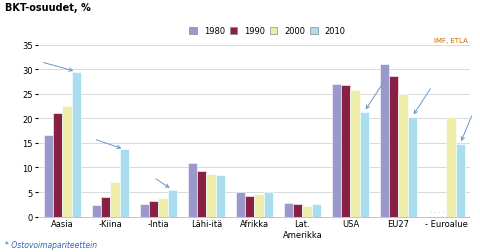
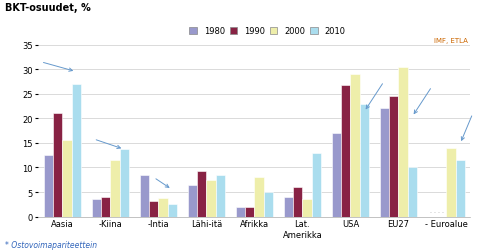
1980/Aasia: 16.5 -> 12.5
2000/Aasia: 22.5 -> 15.5
2010/Aasia: 29.5 -> 27.0
1980/-Kiina: 2.3 -> 3.5
2000/-Kiina: 7.0 -> 11.5
1980/-Intia: 2.5 -> 8.5
2010/-Intia: 5.5 -> 2.5
1980/Lähi-itä: 11.0 -> 6.5
2000/Lähi-itä: 8.7 -> 7.5
1980/Afrikka: 5.0 -> 2.0
1990/Afrikka: 4.2 -> 2.0
2000/Afrikka: 4.5 -> 8.0
1980/Lat. Amerikka: 2.8 -> 4.0
1990/Lat. Amerikka: 2.5 -> 6.0
2000/Lat. Amerikka: 2.2 -> 3.5
2010/Lat. Amerikka: 2.6 -> 13.0
1980/USA: 27.0 -> 17.0
2000/USA: 25.7 -> 29.0
2010/USA: 21.3 -> 23.0
1980/EU27: 31.0 -> 22.0
1990/EU27: 28.7 -> 24.5
2000/EU27: 25.0 -> 30.5
2010/EU27: 20.3 -> 10.0
2000/- Euroalue: 20.2 -> 14.0
2010/- Euroalue: 14.8 -> 11.5
